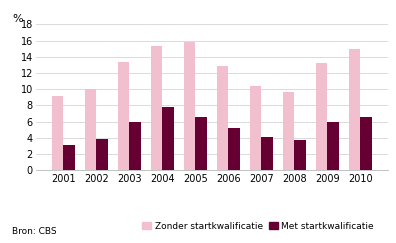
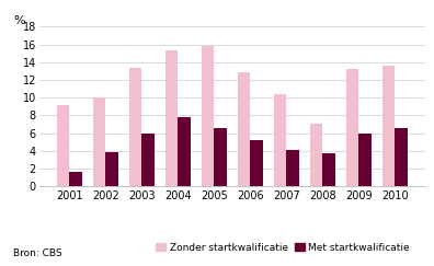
Met startkwalificatie/2001: 3.1 -> 1.6
Zonder startkwalificatie/2008: 9.7 -> 7.0
Zonder startkwalificatie/2010: 14.9 -> 13.6
